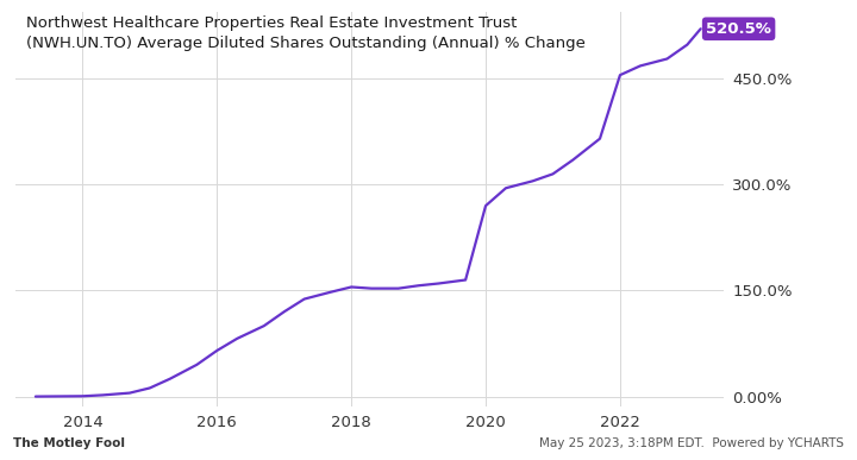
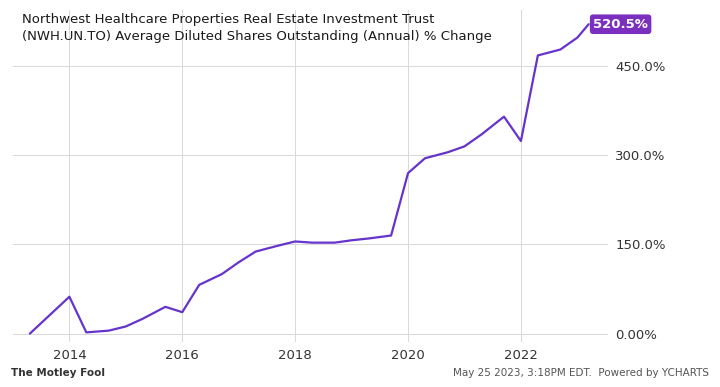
2014: 0% -> 62%
2016: 65% -> 36%
2022: 455% -> 324%
